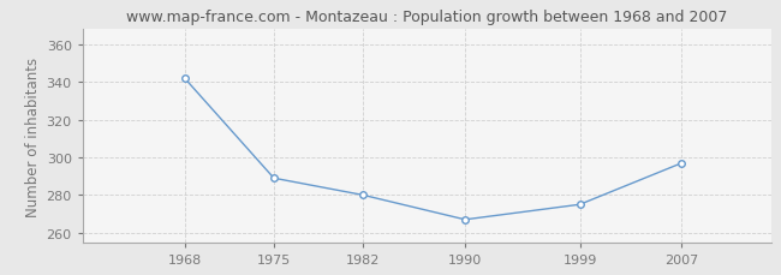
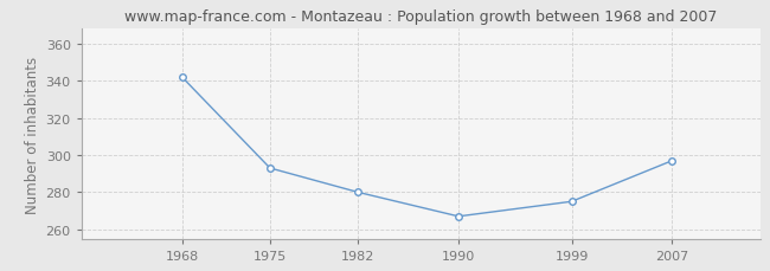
1975: 289 -> 293
